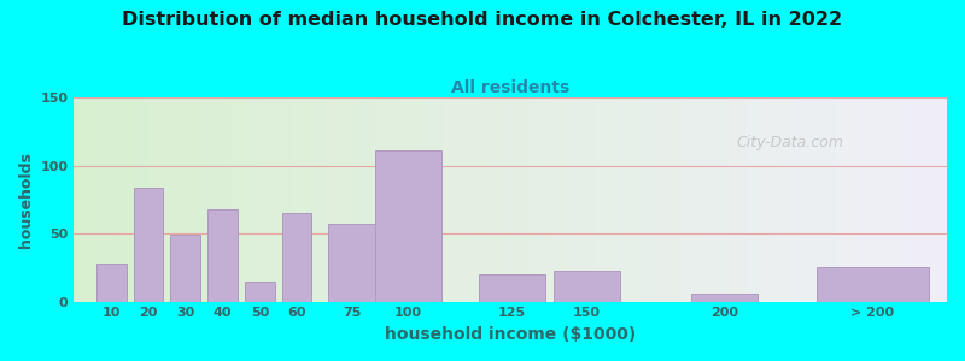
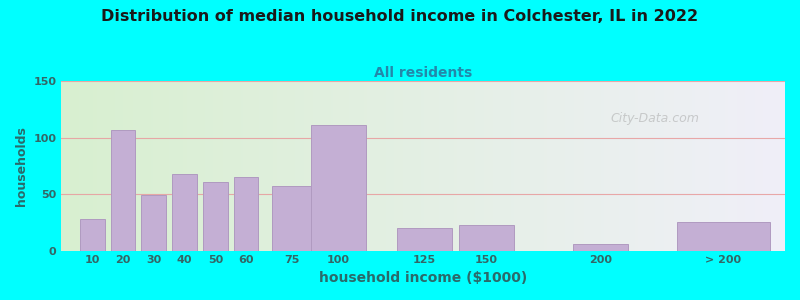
20: 84 -> 107
50: 15 -> 61
